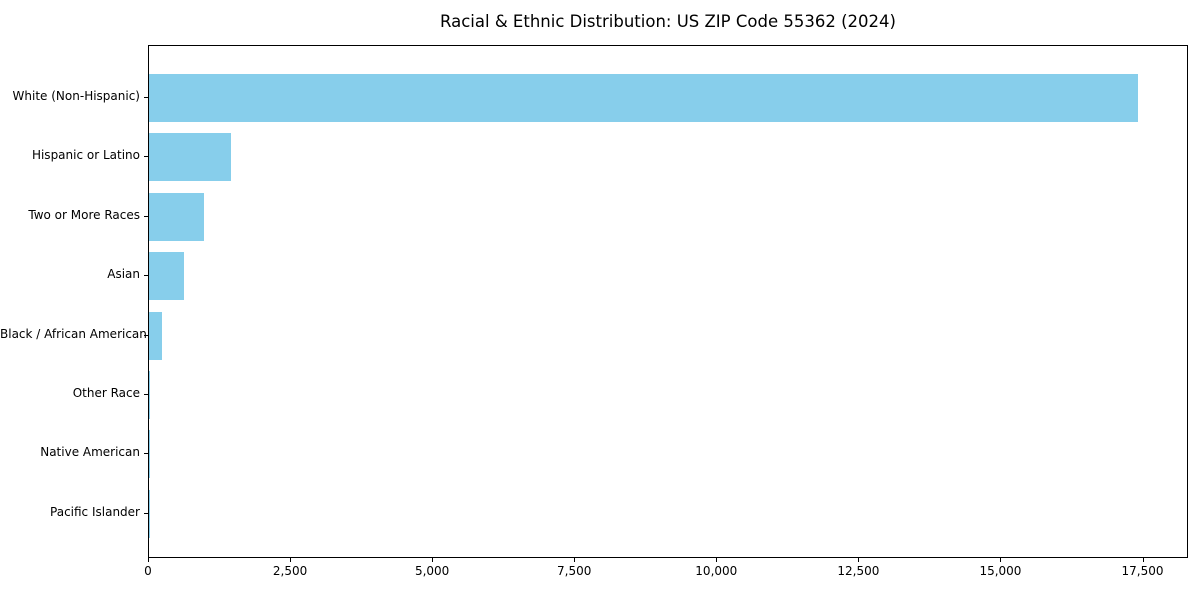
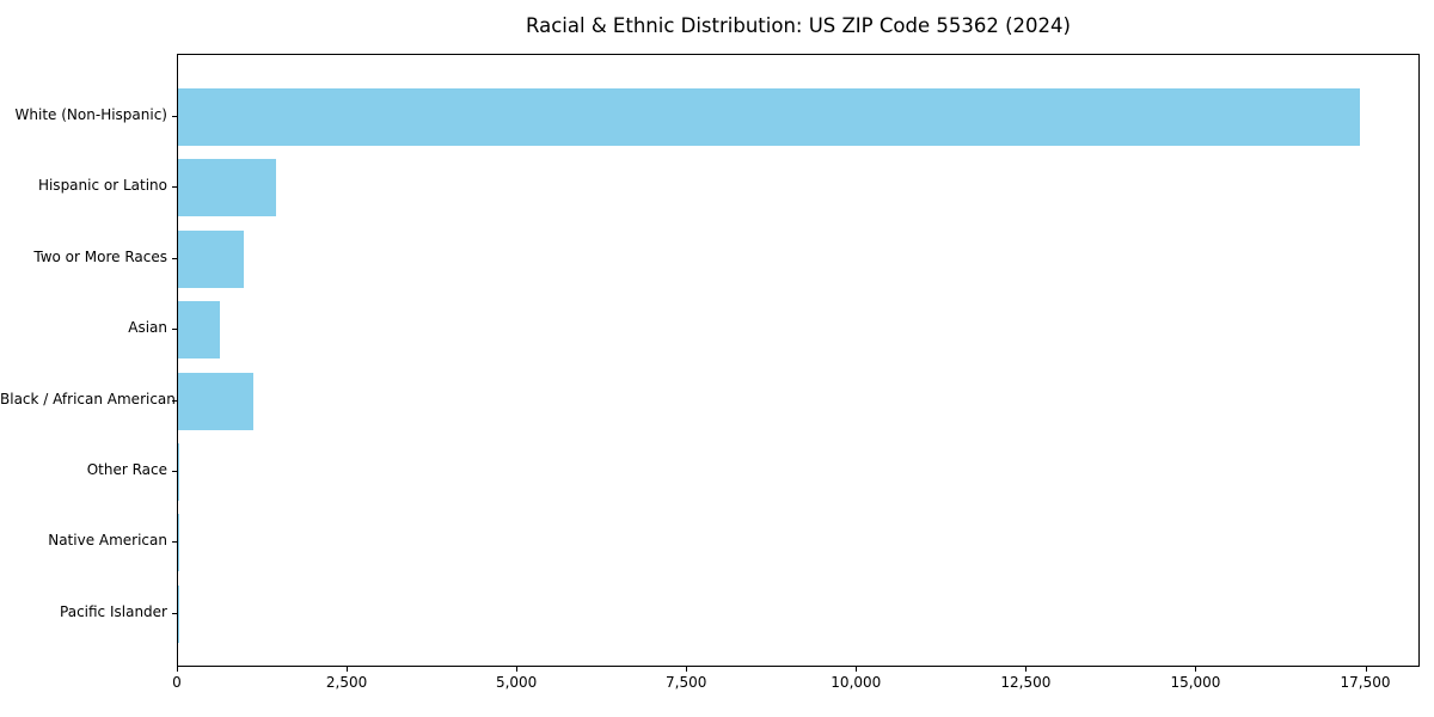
Black / African American: 200 -> 1100
